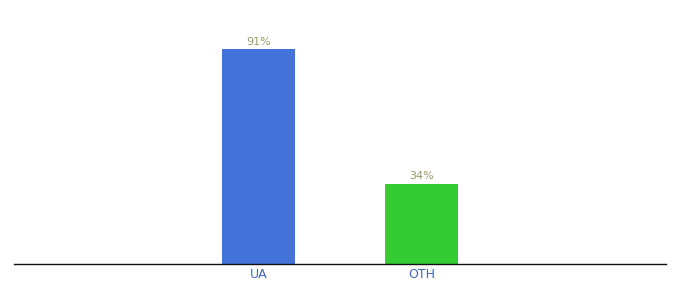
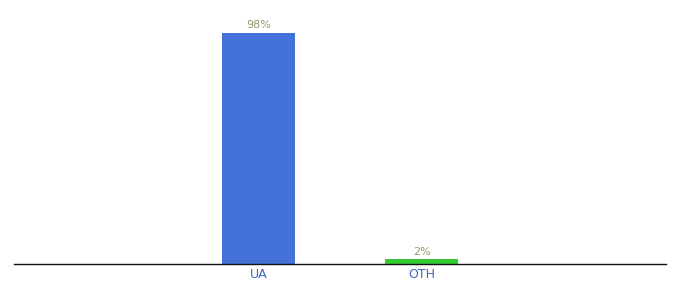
UA: 91% -> 98%
OTH: 34% -> 2%
